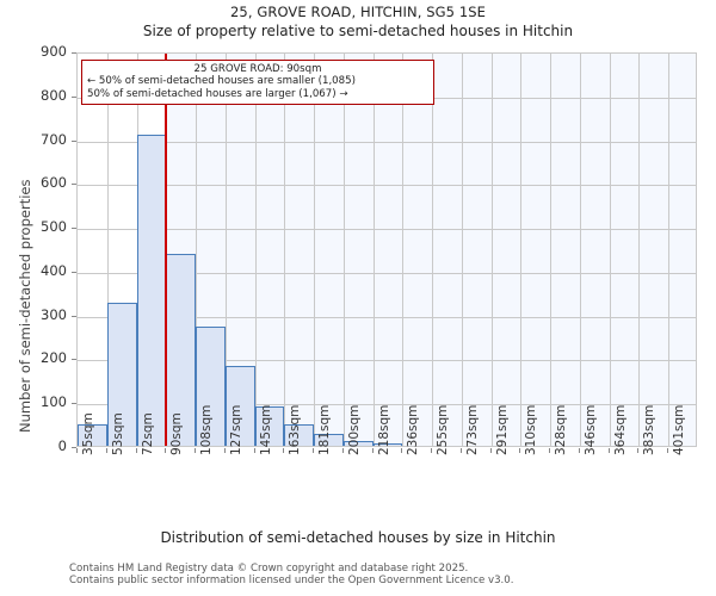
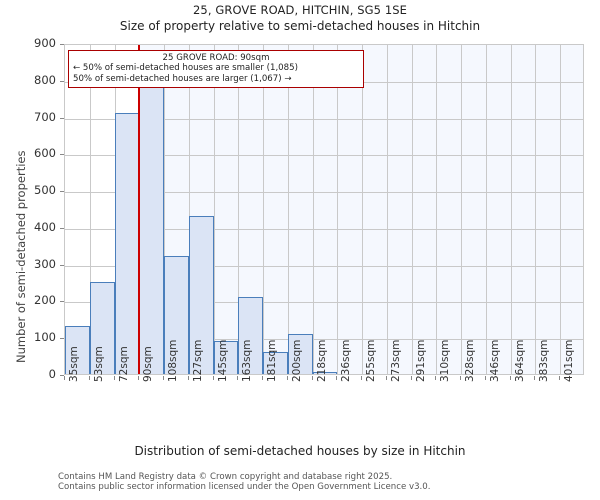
35sqm: 50 -> 130
53sqm: 330 -> 250
90sqm: 440 -> 780
108sqm: 270 -> 320
127sqm: 180 -> 430
163sqm: 50 -> 210
181sqm: 30 -> 60
200sqm: 10 -> 110
